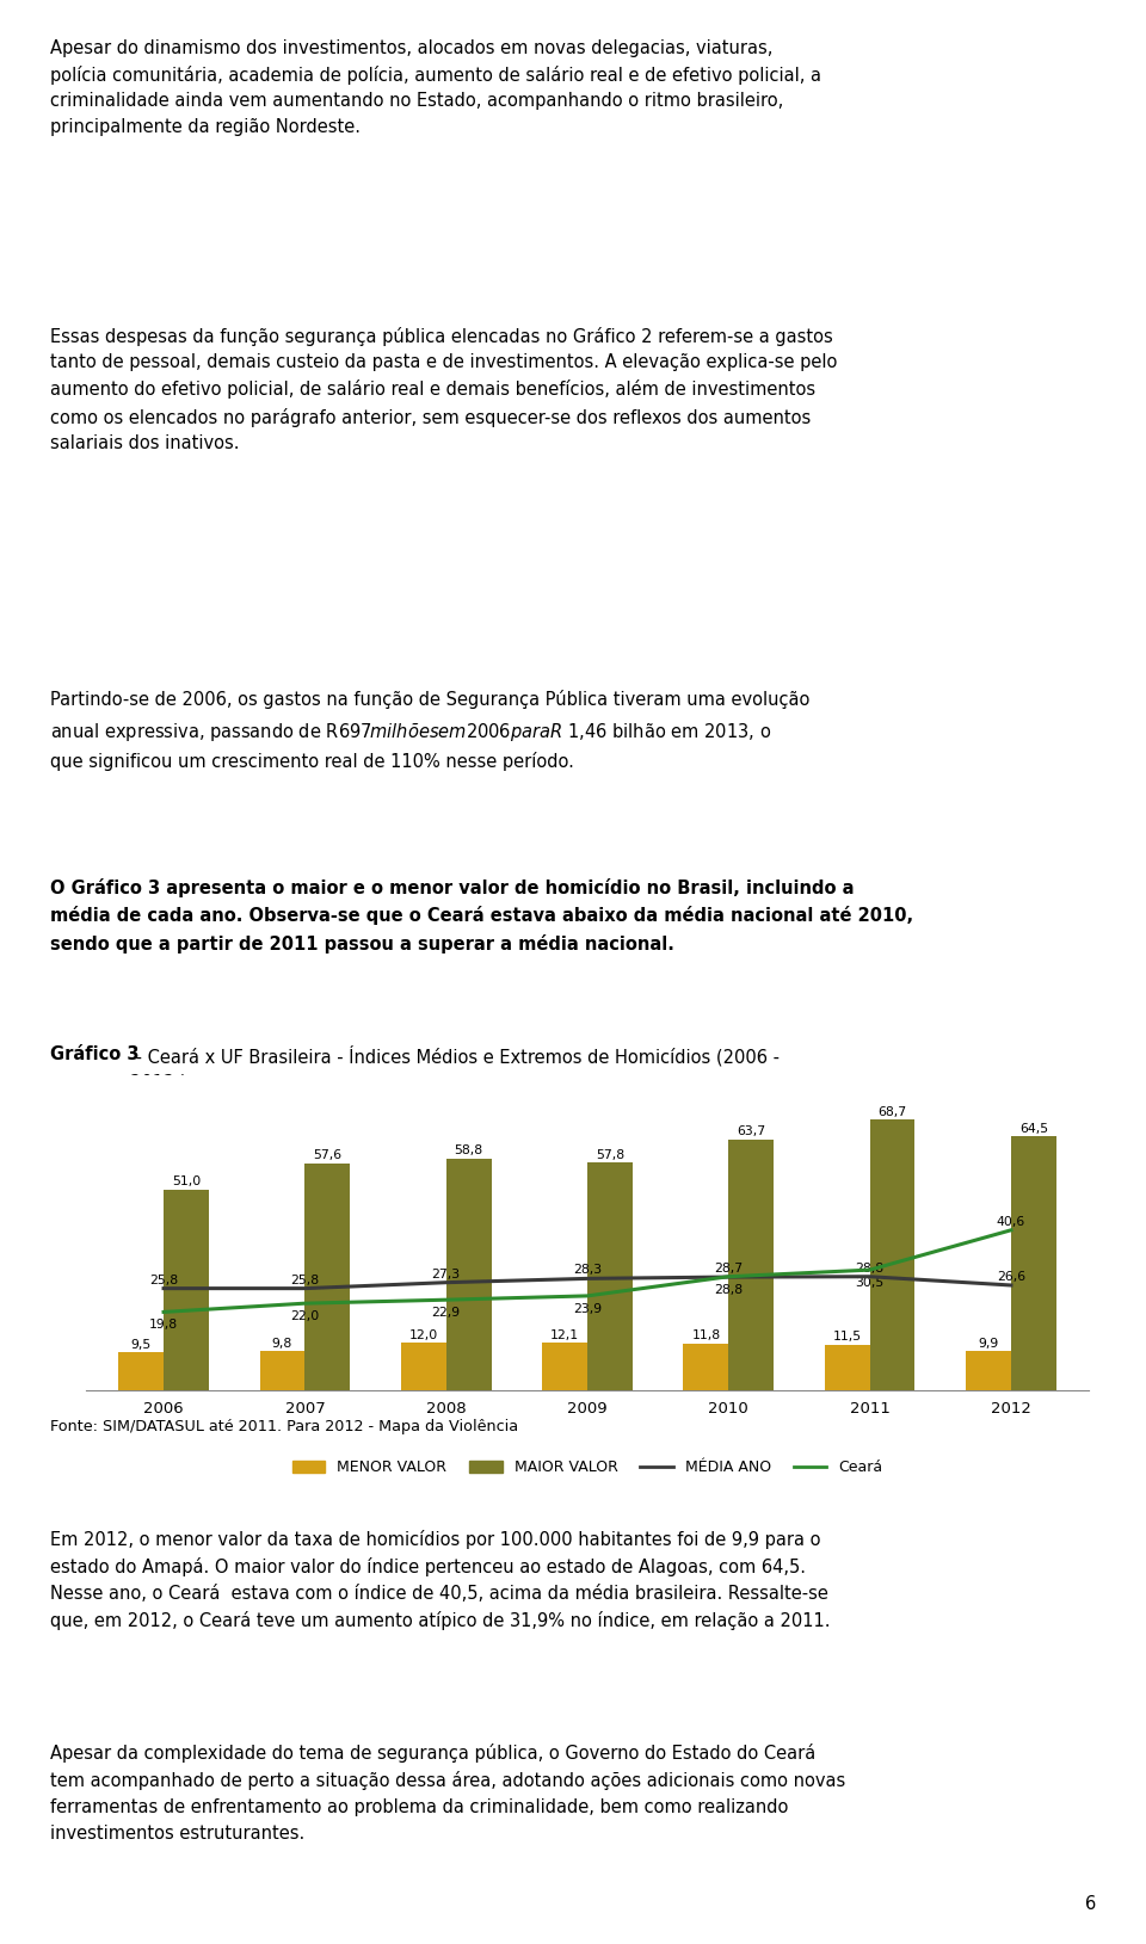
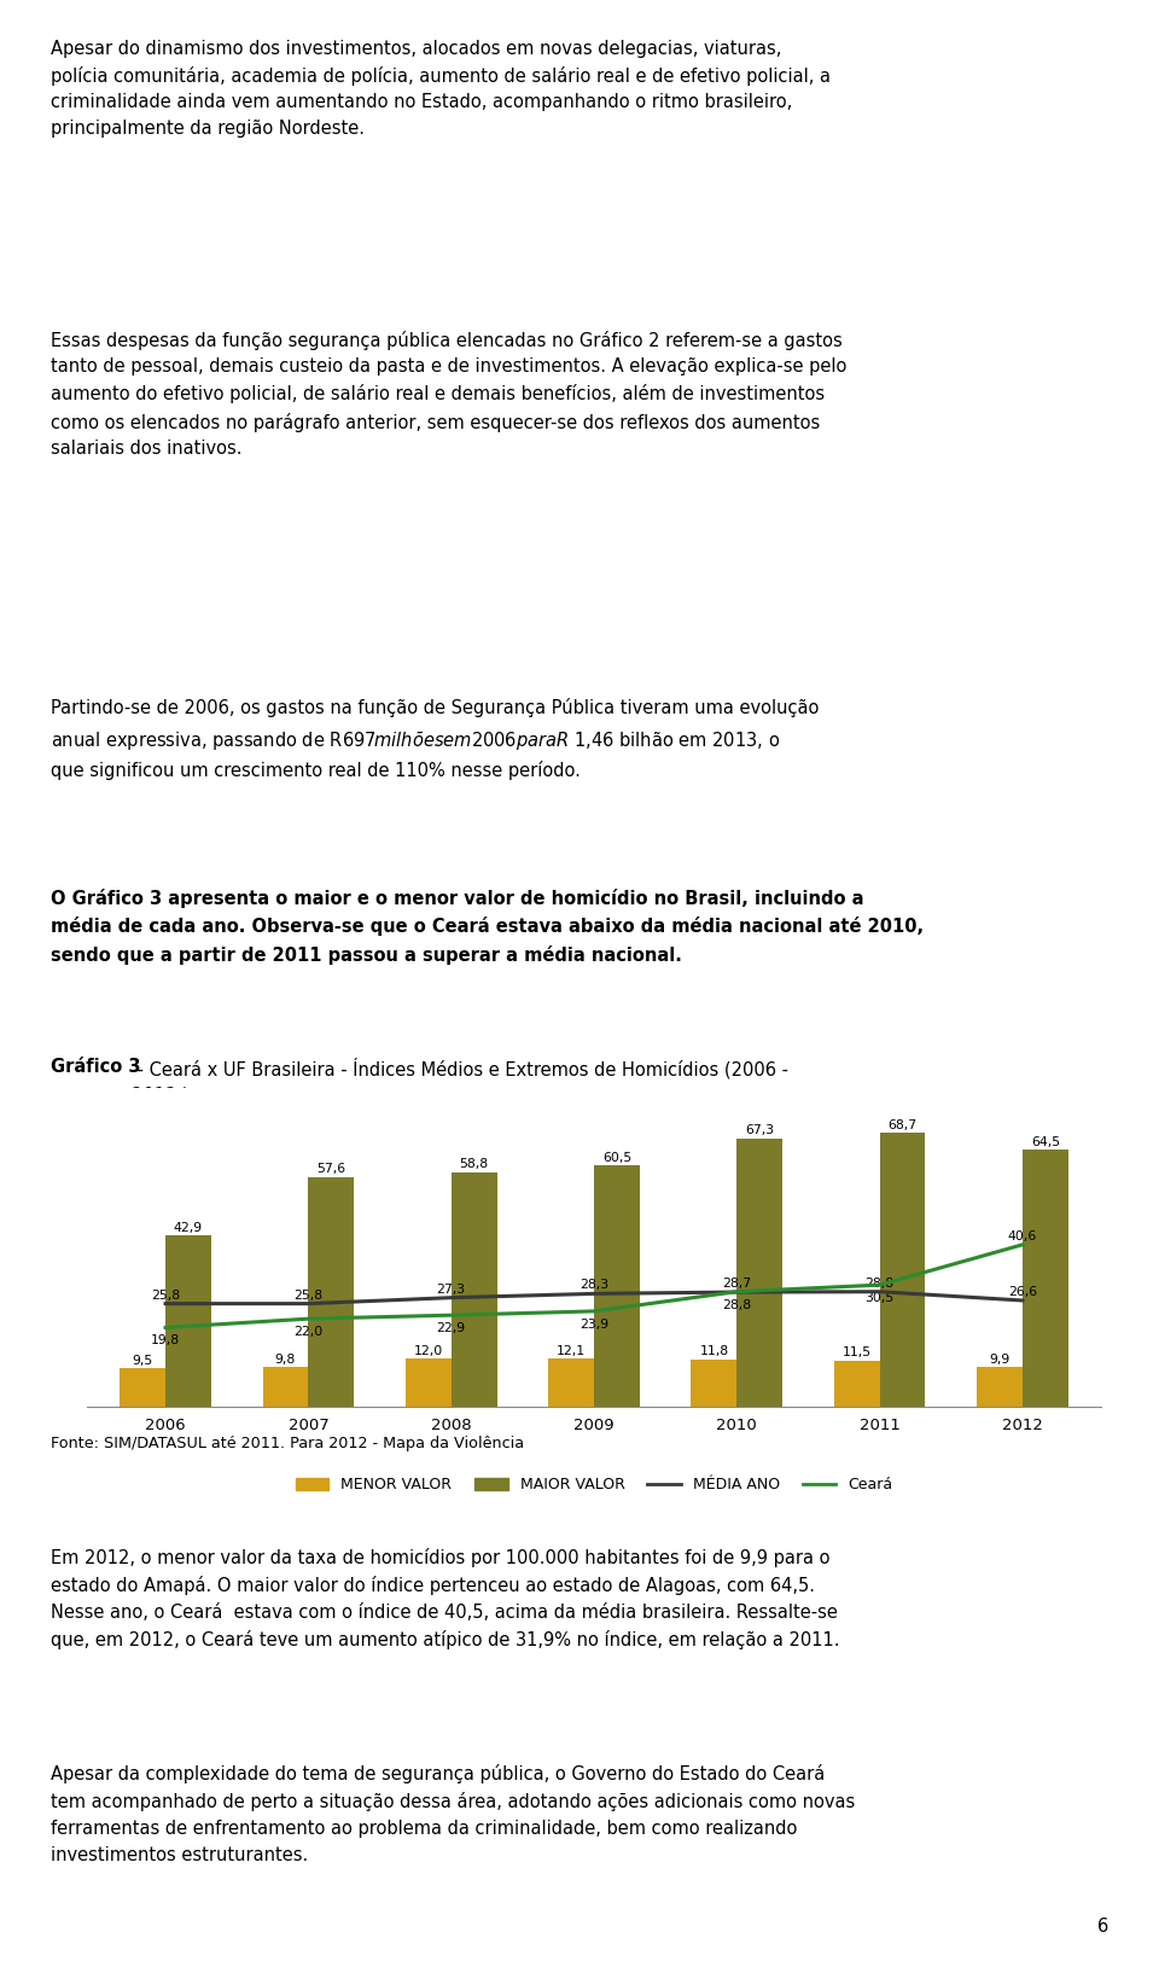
MAIOR VALOR/2006: 51,0 -> 42,9
MAIOR VALOR/2009: 57,8 -> 60,5
MAIOR VALOR/2010: 63,7 -> 67,3
